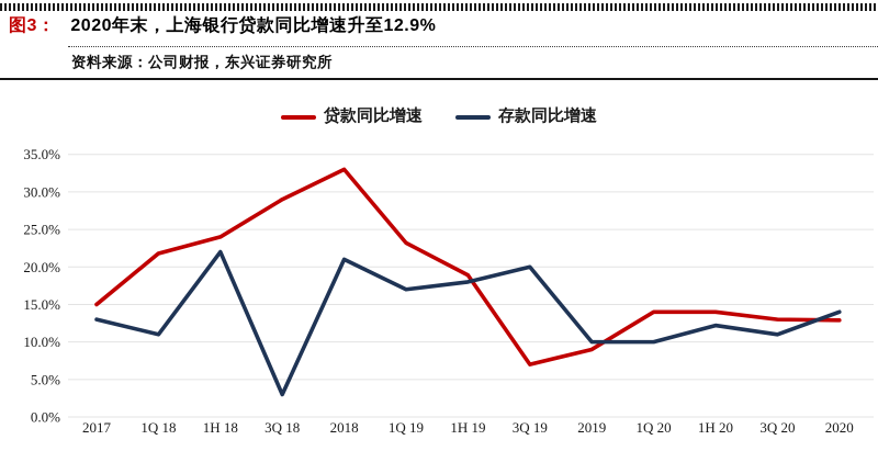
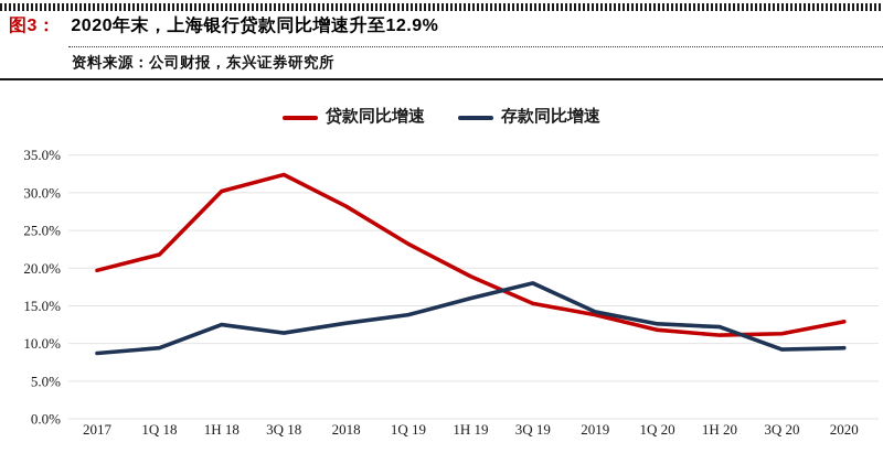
贷款同比增速/2017: 15% -> 20%
存款同比增速/2017: 13% -> 9%
存款同比增速/1Q 18: 11% -> 9%
贷款同比增速/1H 18: 24% -> 30%
存款同比增速/1H 18: 22% -> 12%
贷款同比增速/3Q 18: 29% -> 32%
存款同比增速/3Q 18: 3% -> 11%
贷款同比增速/2018: 33% -> 28%
存款同比增速/2018: 21% -> 13%
存款同比增速/1Q 19: 17% -> 14%
存款同比增速/1H 19: 18% -> 16%
贷款同比增速/3Q 19: 7% -> 15%
存款同比增速/3Q 19: 20% -> 18%
贷款同比增速/2019: 9% -> 14%
存款同比增速/2019: 10% -> 14%
贷款同比增速/1Q 20: 14% -> 12%
存款同比增速/1Q 20: 10% -> 13%
贷款同比增速/1H 20: 14% -> 11%
贷款同比增速/3Q 20: 13% -> 11%
存款同比增速/3Q 20: 11% -> 9%
存款同比增速/2020: 14% -> 9%
